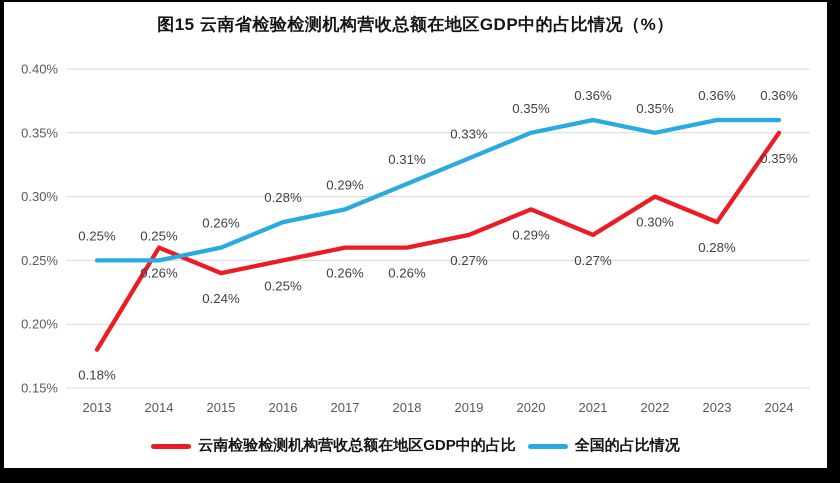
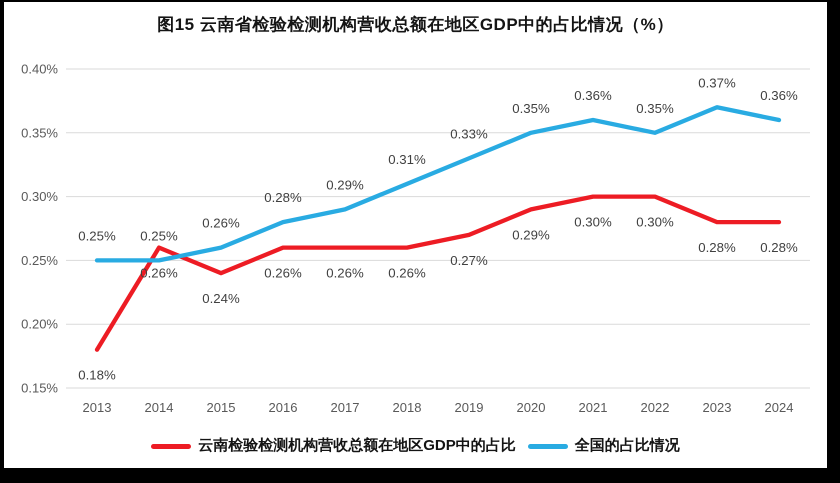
云南检验检测机构营收总额在地区GDP中的占比/2016: 0.25% -> 0.26%
云南检验检测机构营收总额在地区GDP中的占比/2021: 0.27% -> 0.30%
全国的占比情况/2023: 0.36% -> 0.37%
云南检验检测机构营收总额在地区GDP中的占比/2024: 0.35% -> 0.28%
